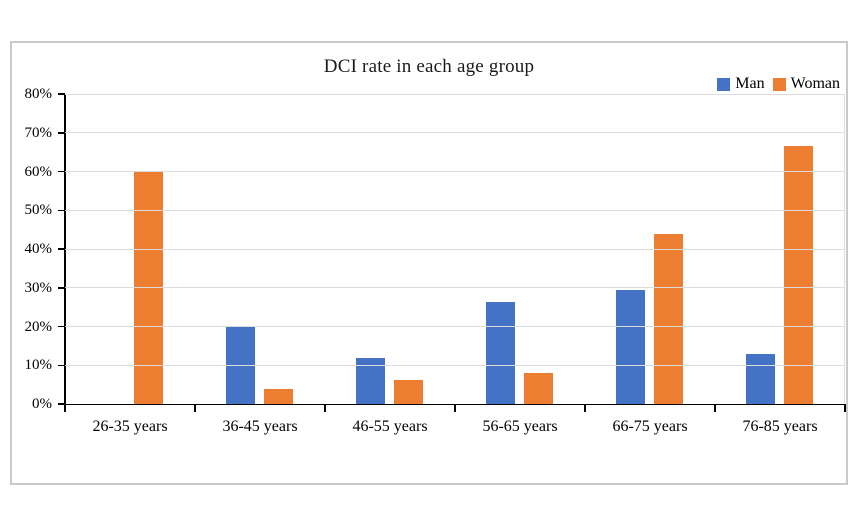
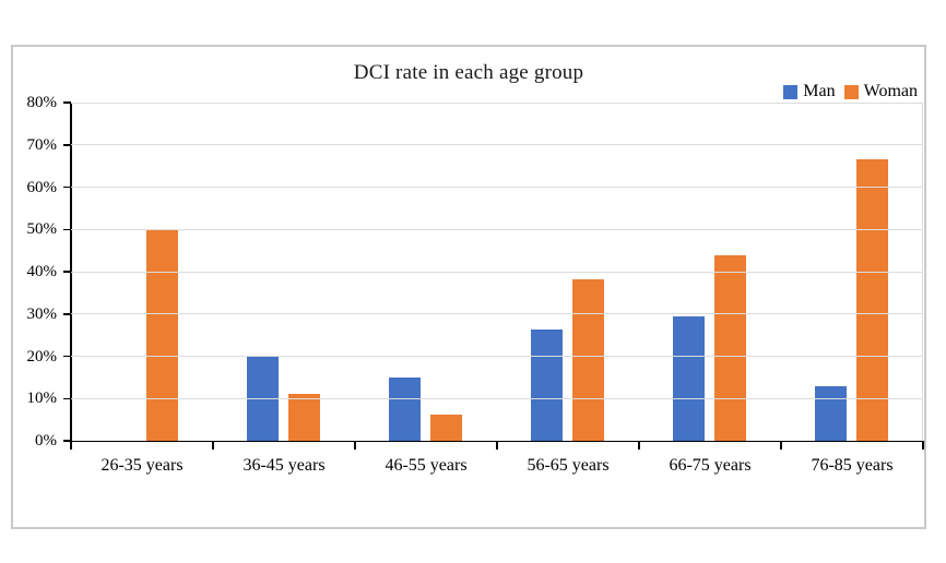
Woman/26-35 years: 60% -> 50%
Woman/36-45 years: 4% -> 11%
Man/46-55 years: 12% -> 15%
Woman/56-65 years: 8% -> 38%
